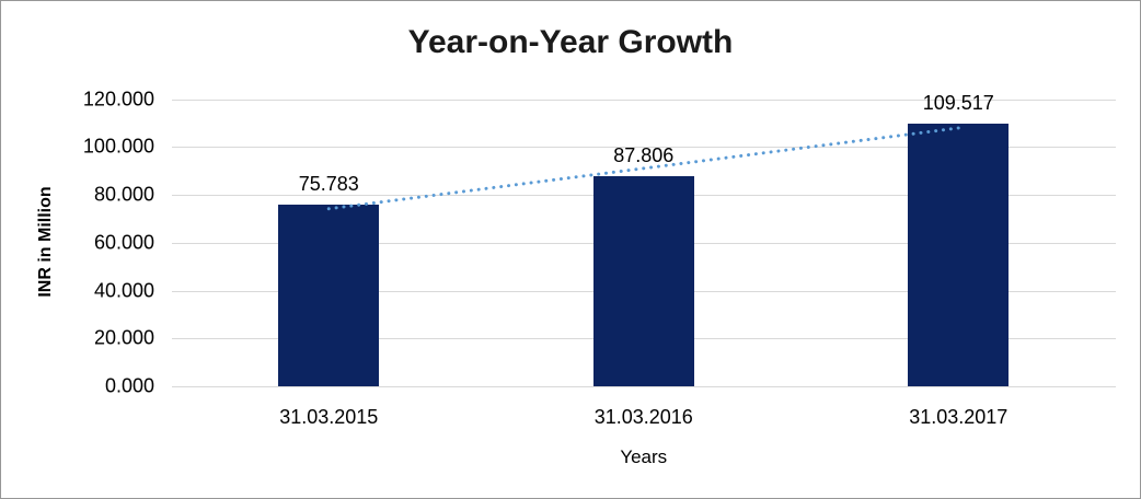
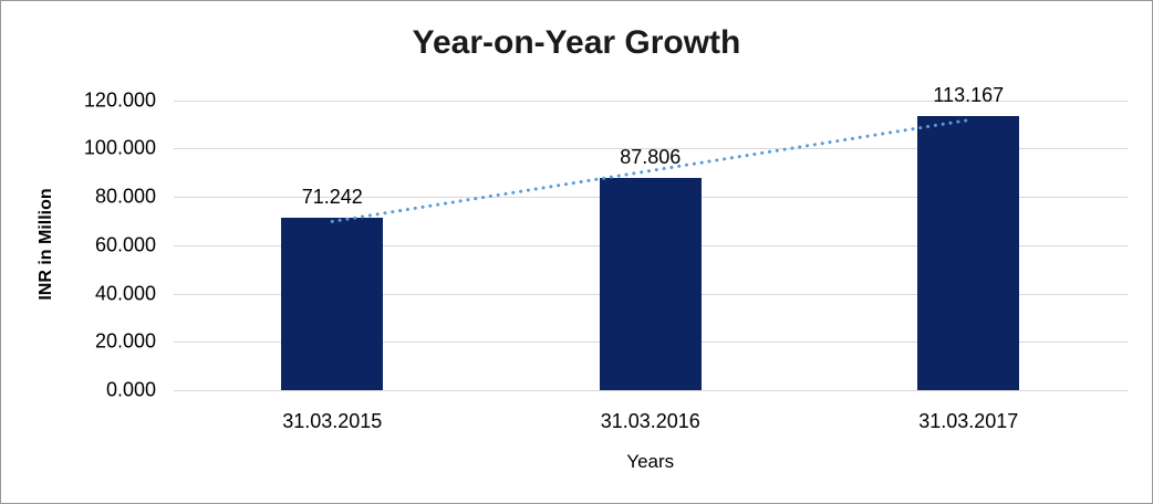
31.03.2015: 75.783 -> 71.242
31.03.2017: 109.517 -> 113.167
